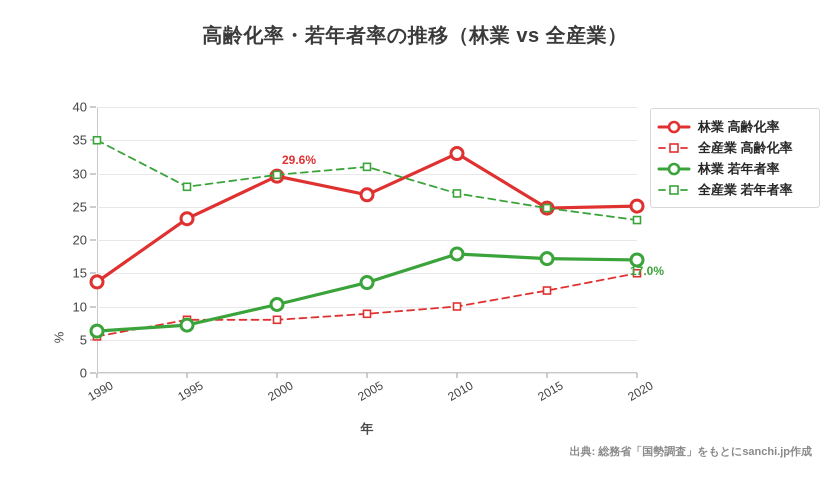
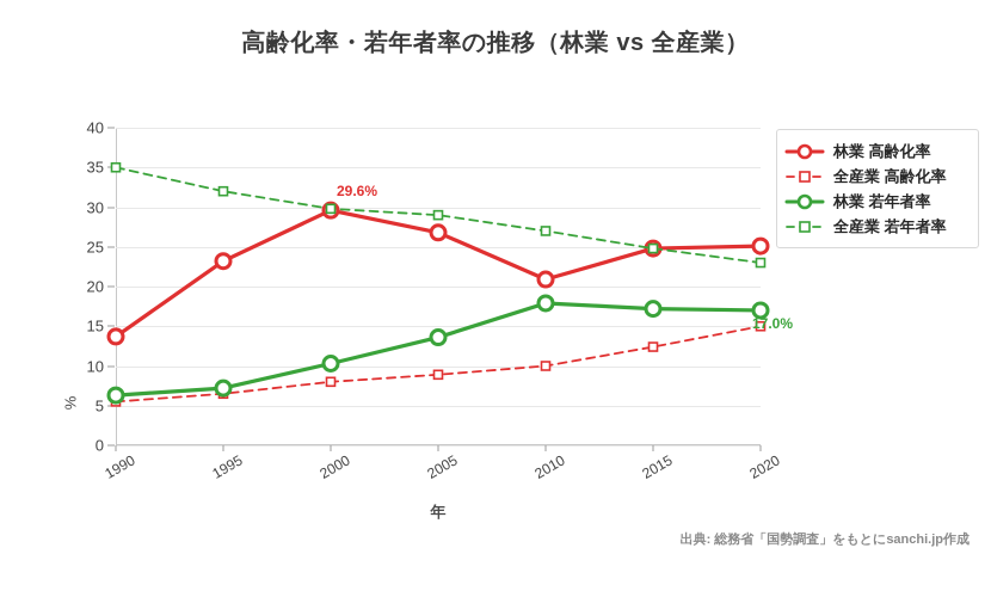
全産業 高齢化率/1995: 8 -> 6
全産業 若年者率/1995: 28 -> 32
全産業 若年者率/2005: 31 -> 29
林業 高齢化率/2010: 33 -> 21
